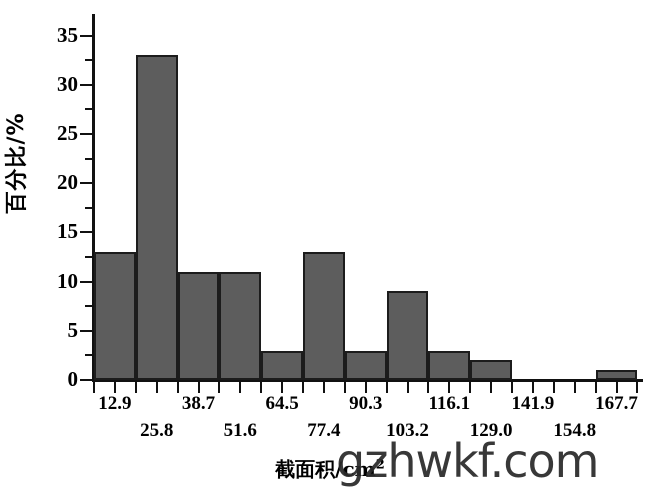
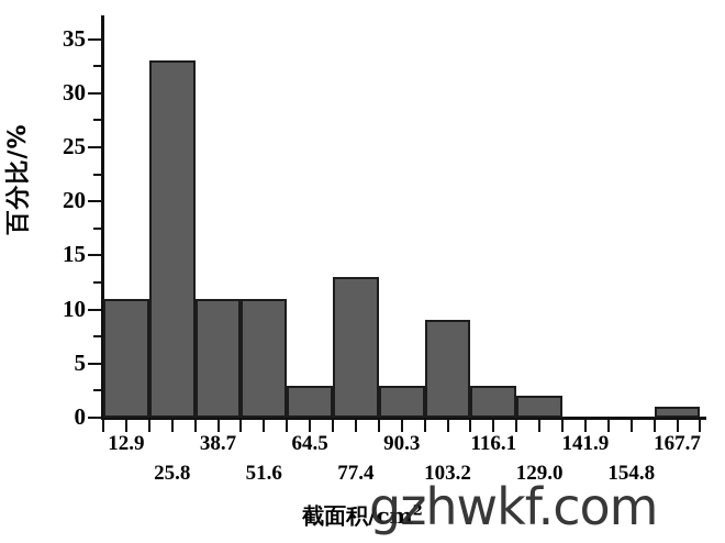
12.9: 13 -> 11
